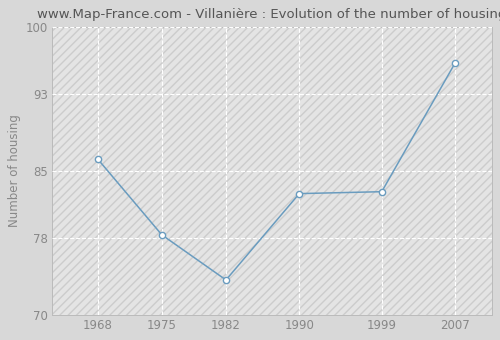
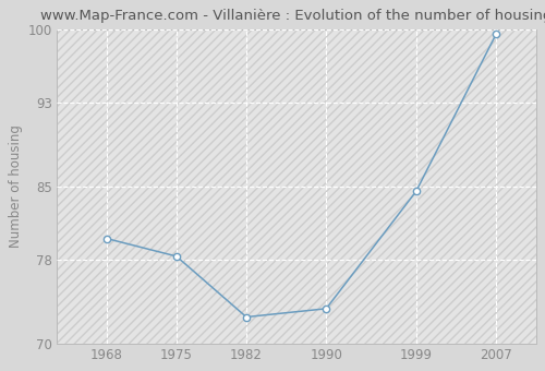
1968: 86.2 -> 80.0
1982: 73.6 -> 72.5
1990: 82.6 -> 73.3
1999: 82.8 -> 84.5
2007: 96.2 -> 99.5
